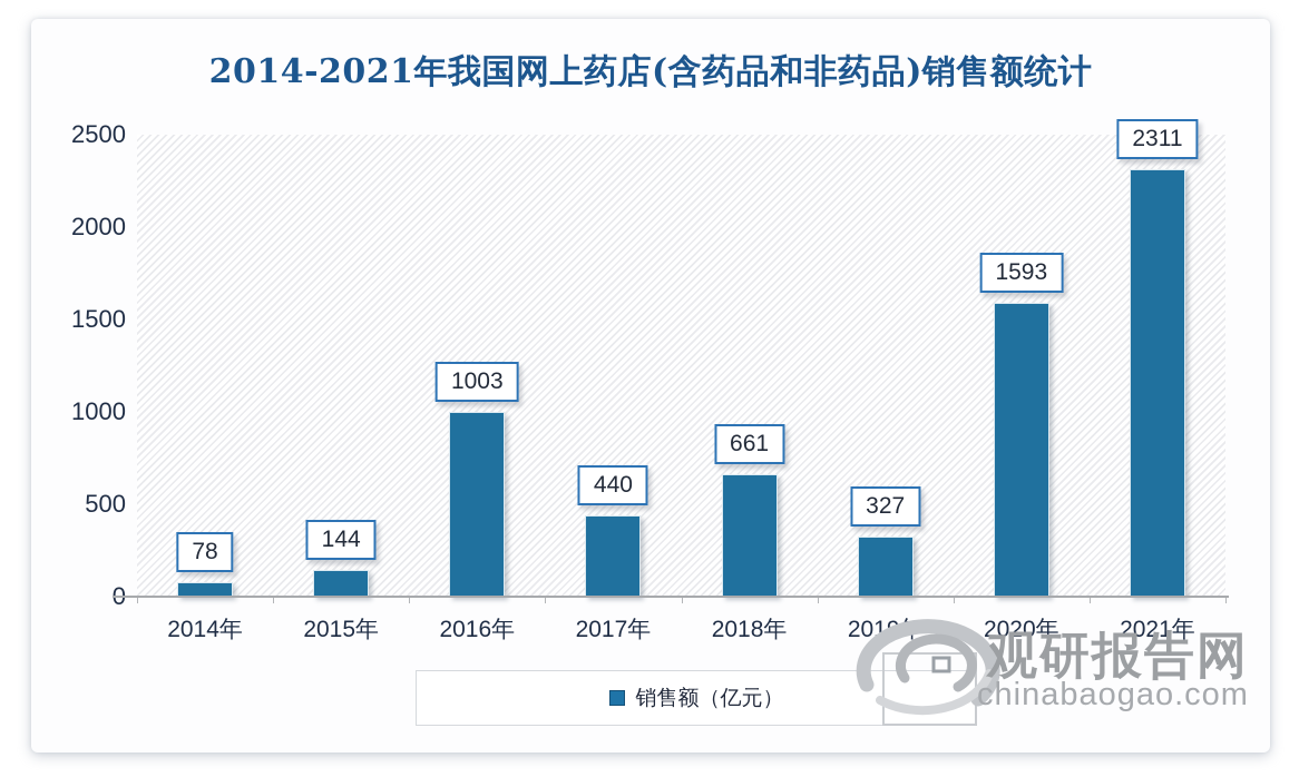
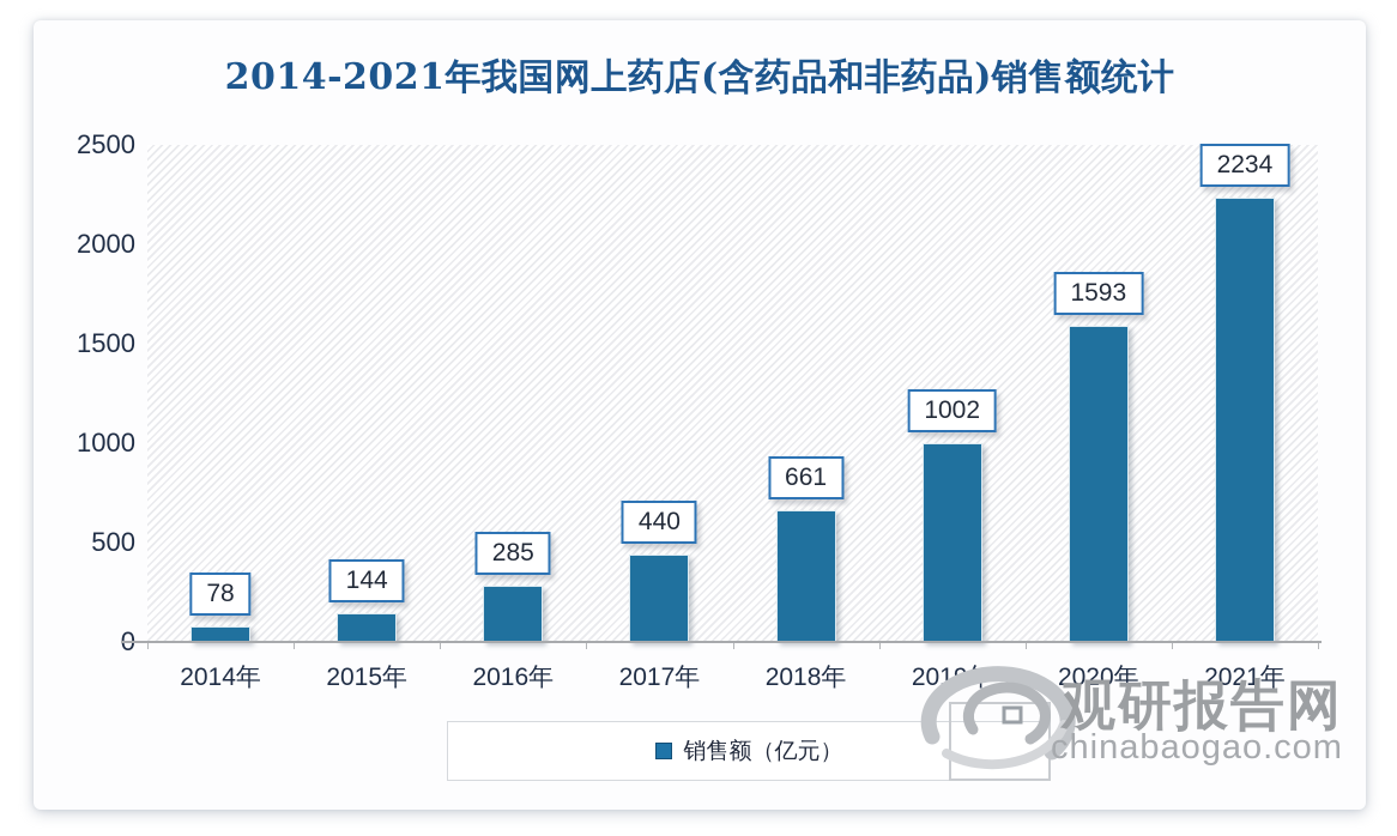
2016年: 1003 -> 285
2019年: 327 -> 1002
2021年: 2311 -> 2234
